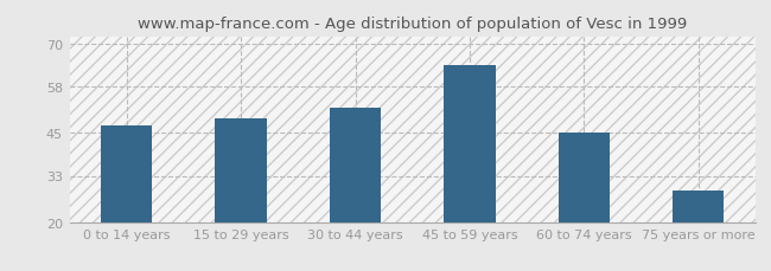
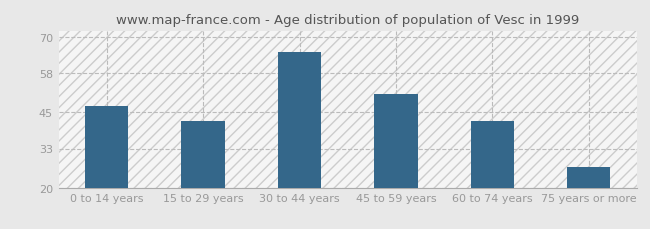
15 to 29 years: 49 -> 42
30 to 44 years: 52 -> 65
45 to 59 years: 64 -> 51
60 to 74 years: 45 -> 42
75 years or more: 29 -> 27
